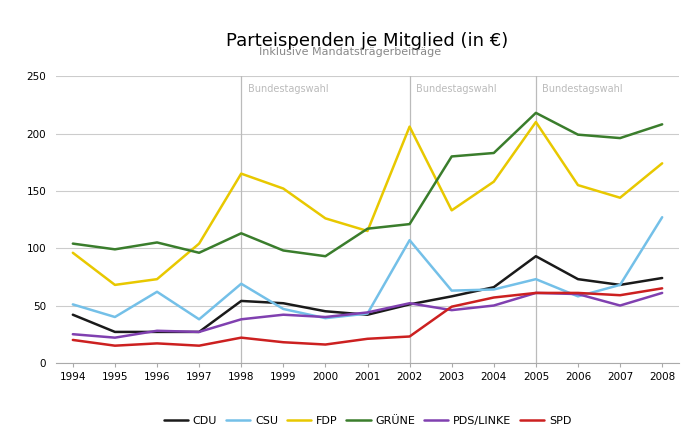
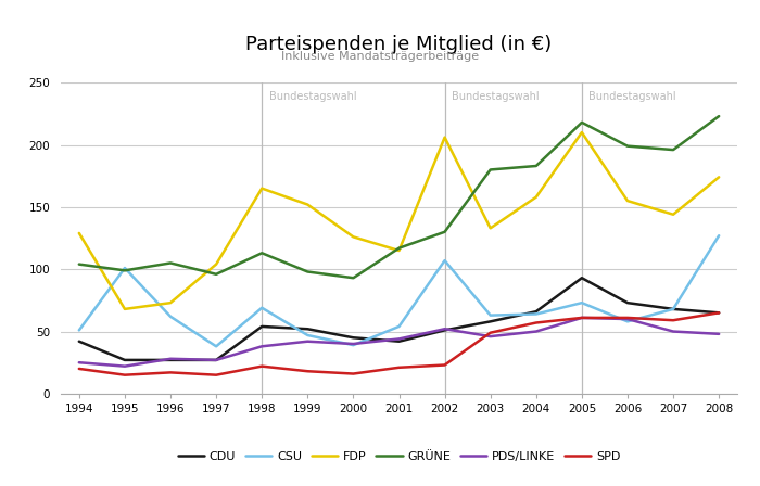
FDP/1994: 96 -> 129
CSU/1995: 40 -> 101
CSU/2001: 43 -> 54
GRÜNE/2002: 121 -> 130
CDU/2008: 74 -> 65
GRÜNE/2008: 208 -> 223
PDS/LINKE/2008: 61 -> 48
